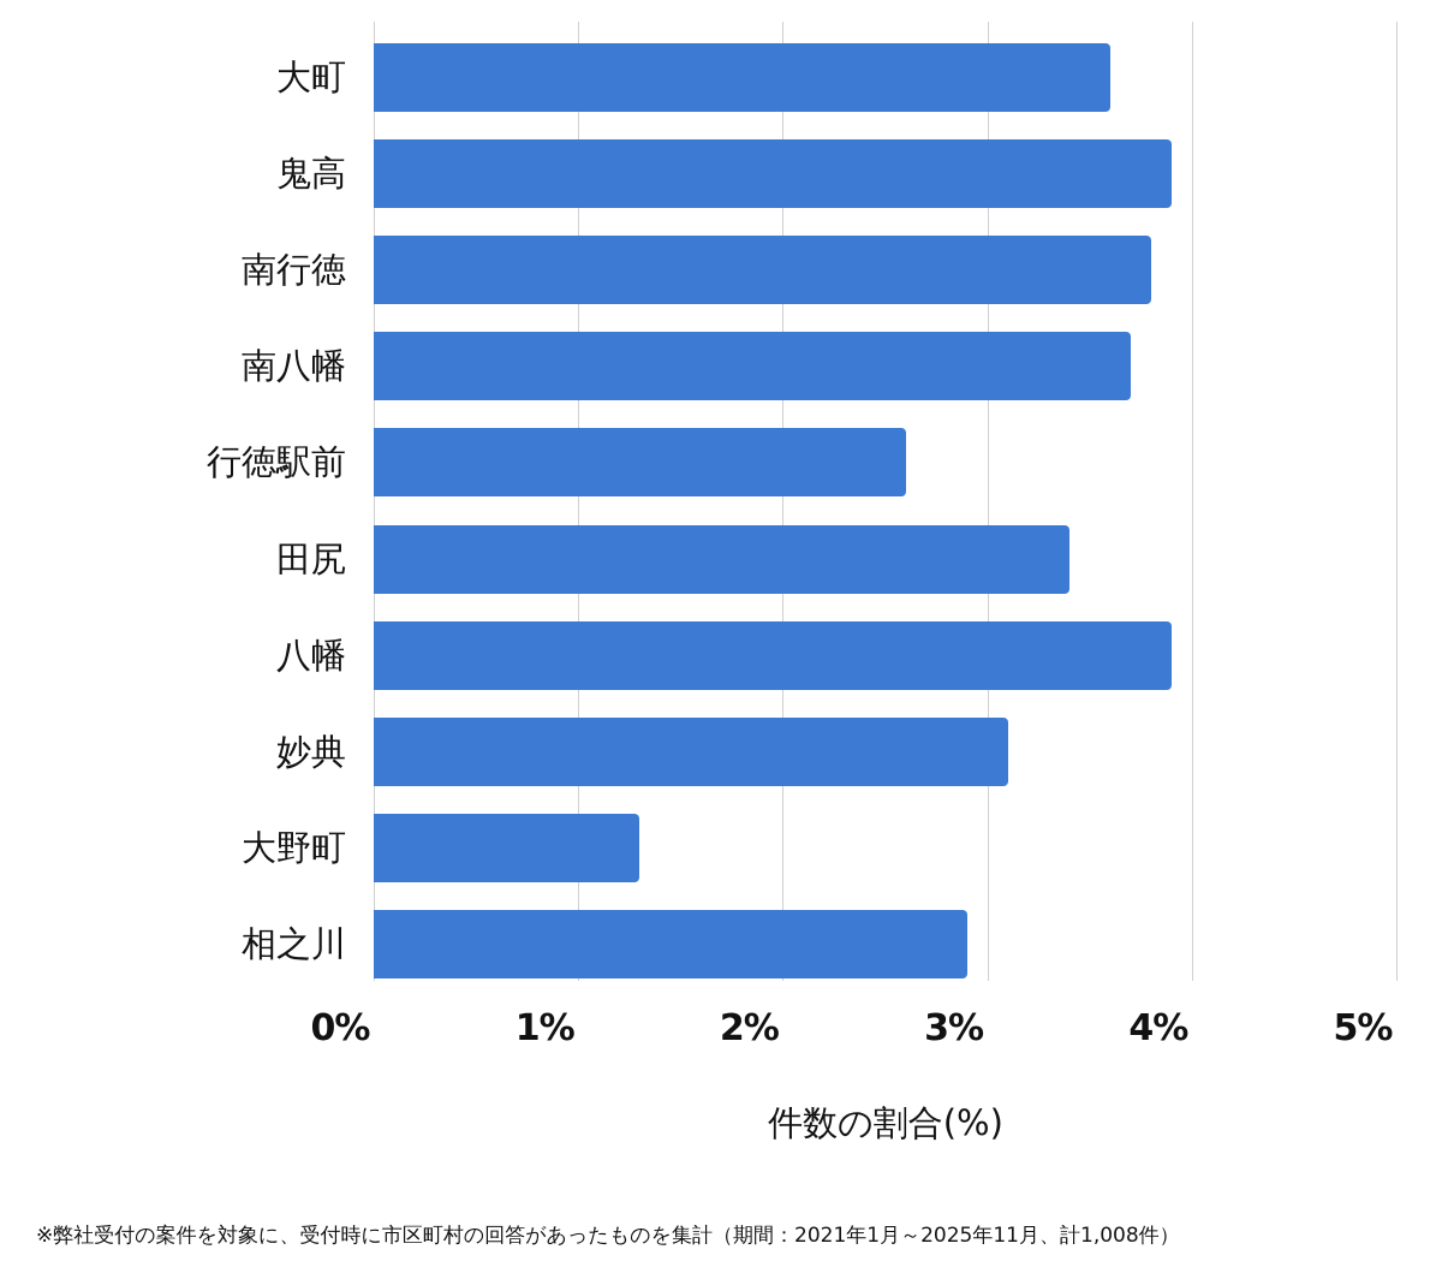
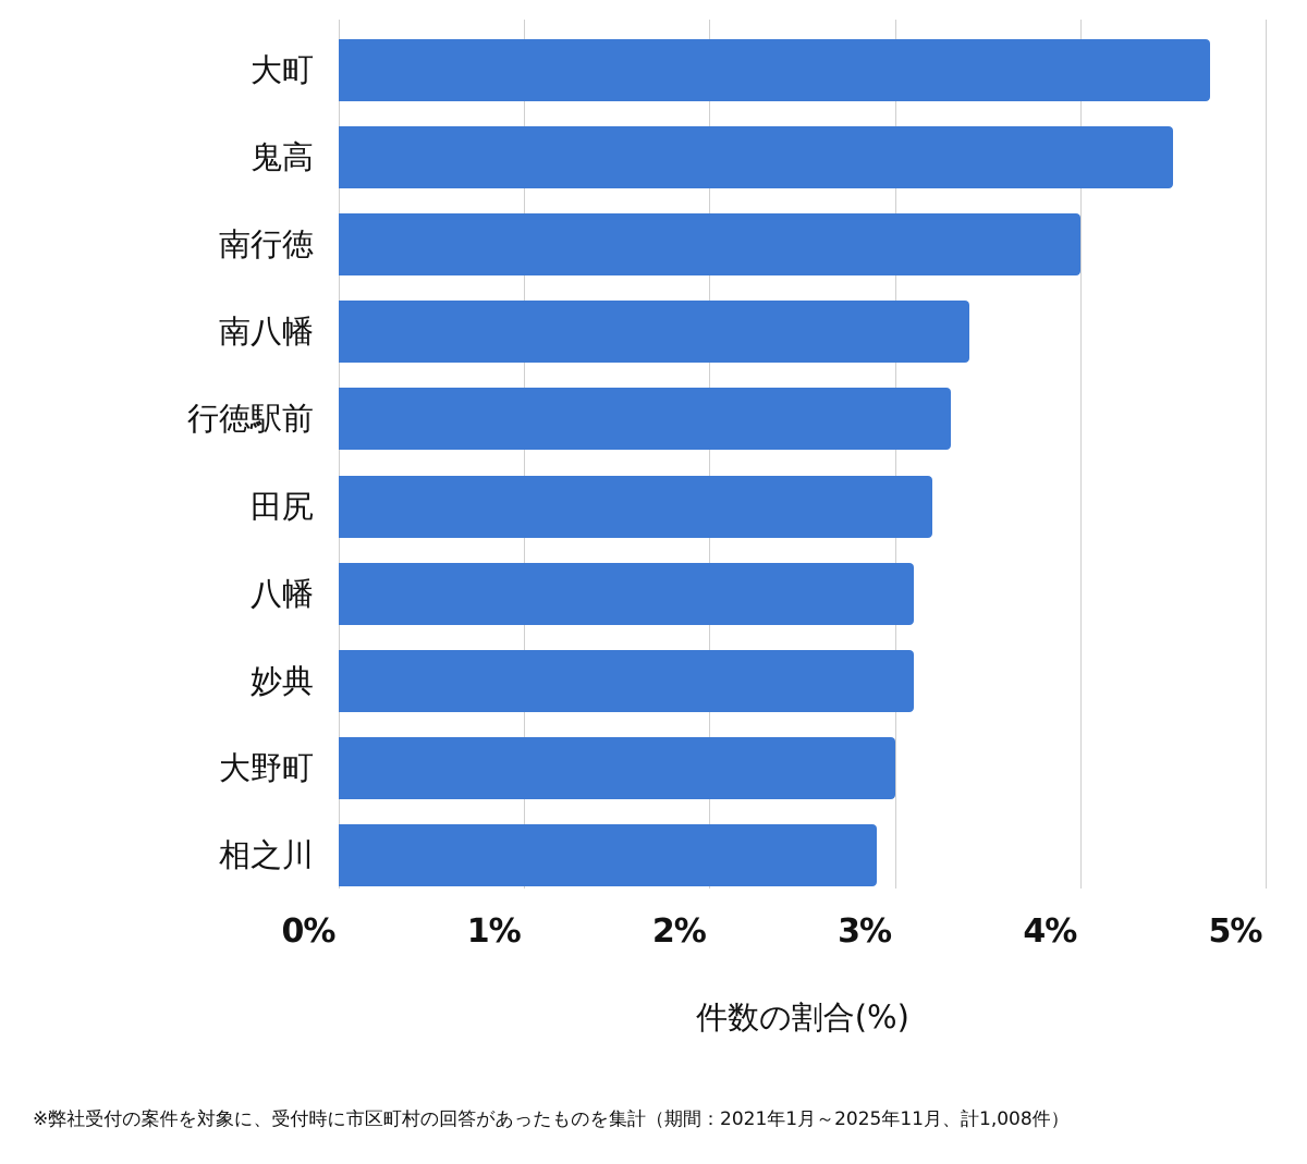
大町: 3.6% -> 4.7%
鬼高: 3.9% -> 4.5%
南行徳: 3.8% -> 4.0%
南八幡: 3.7% -> 3.4%
行徳駅前: 2.6% -> 3.3%
田尻: 3.4% -> 3.2%
八幡: 3.9% -> 3.1%
大野町: 1.3% -> 3.0%
